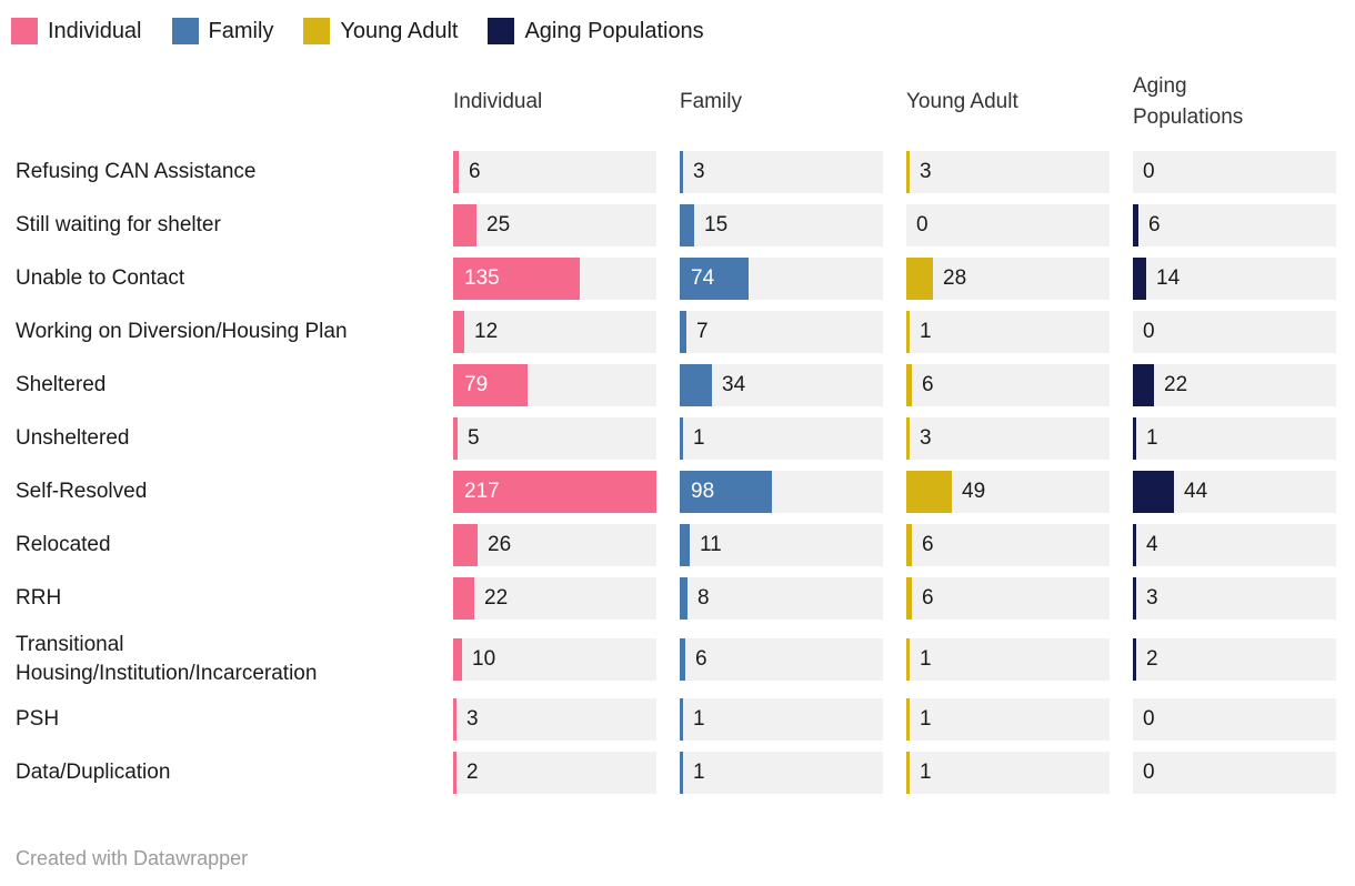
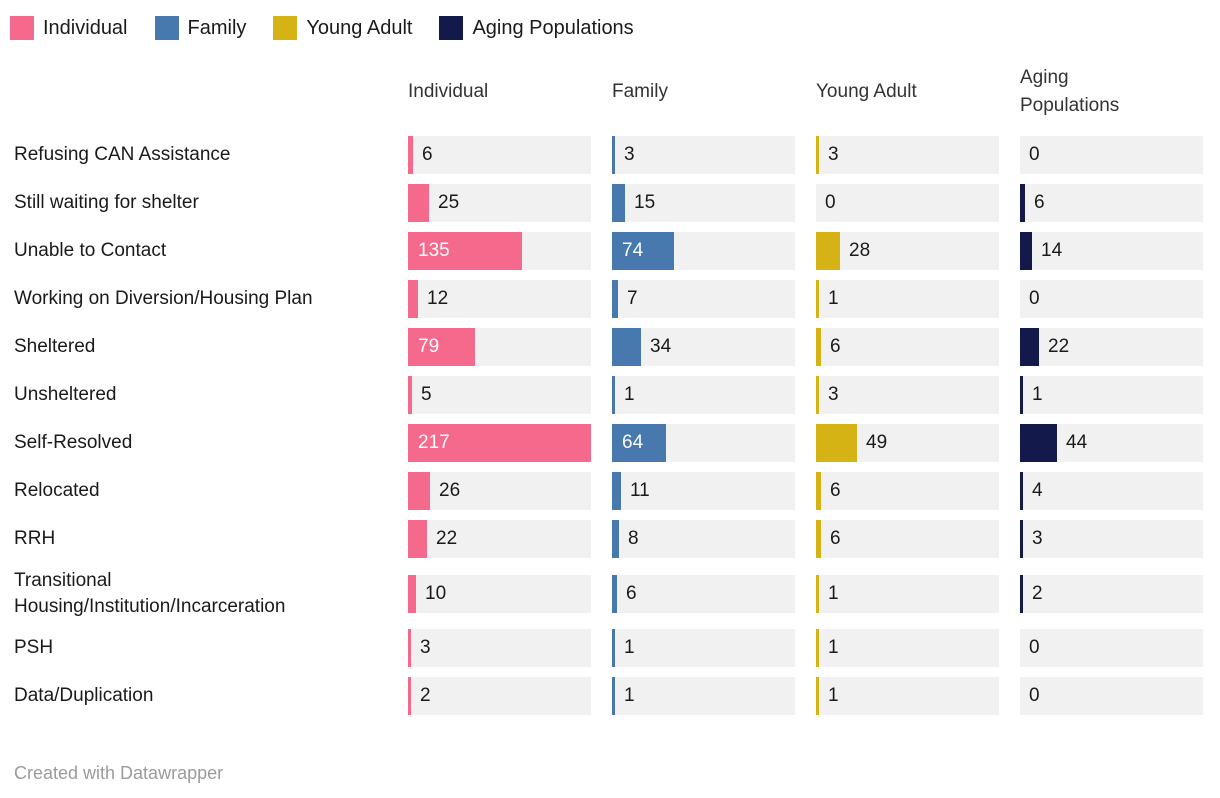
Family/Self-Resolved: 98 -> 64
